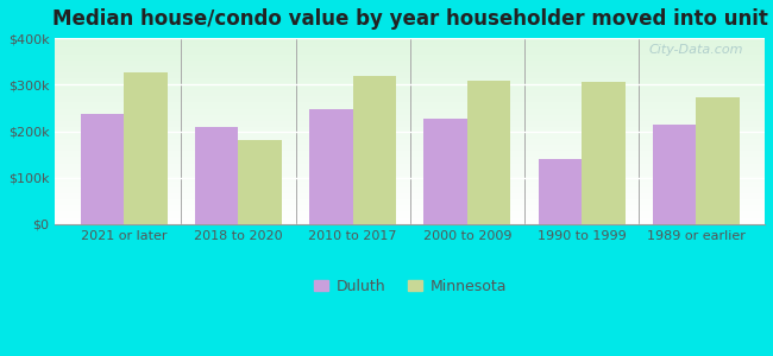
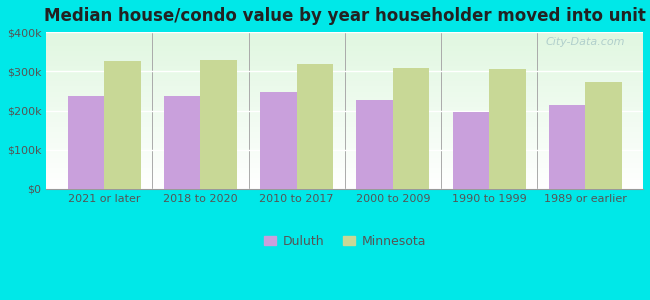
Duluth/2018 to 2020: $210k -> $238k
Minnesota/2018 to 2020: $180k -> $328k
Duluth/1990 to 1999: $140k -> $197k
